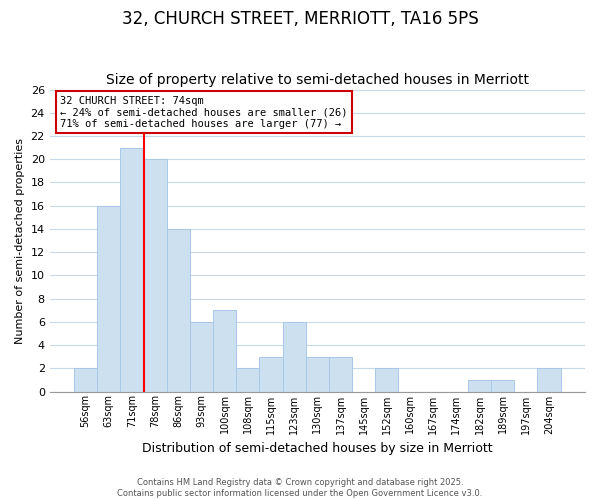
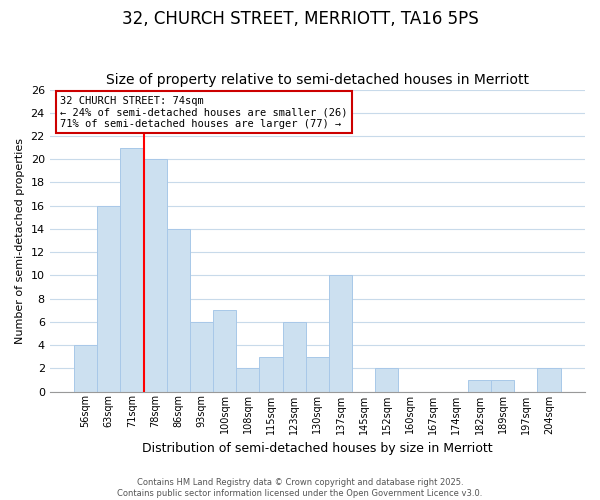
56sqm: 2 -> 4
137sqm: 3 -> 10
